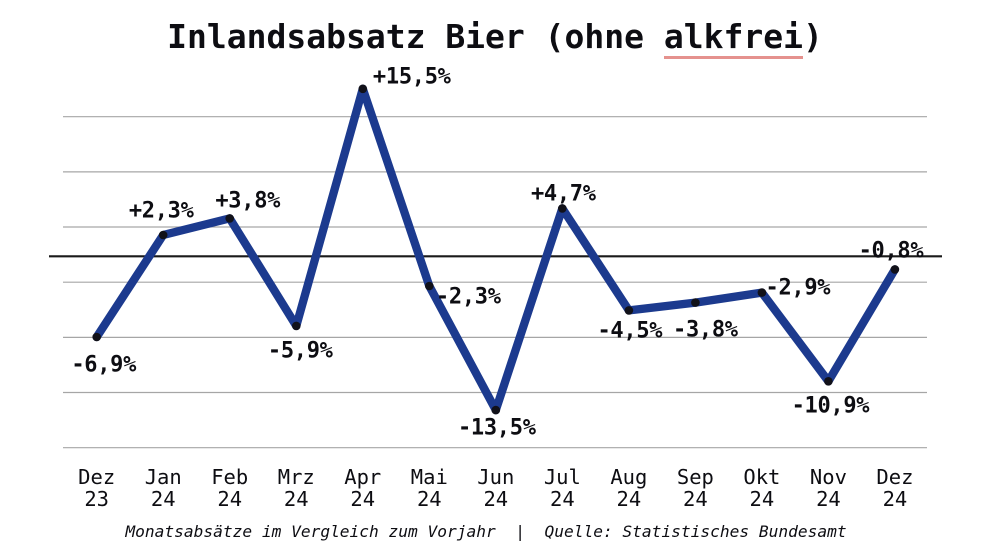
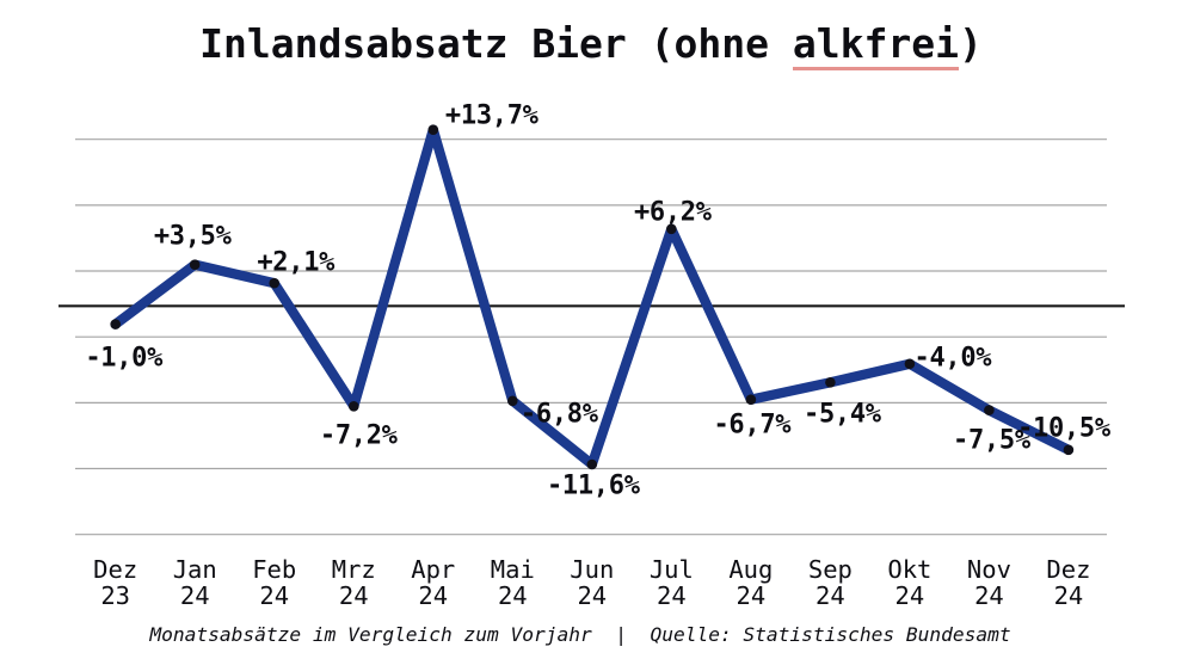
Dez 23: -6,9% -> -1,0%
Jan 24: +2,3% -> +3,5%
Feb 24: +3,8% -> +2,1%
Mrz 24: -5,9% -> -7,2%
Apr 24: +15,5% -> +13,7%
Mai 24: -2,3% -> -6,8%
Jun 24: -13,5% -> -11,6%
Jul 24: +4,7% -> +6,2%
Aug 24: -4,5% -> -6,7%
Sep 24: -3,8% -> -5,4%
Okt 24: -2,9% -> -4,0%
Nov 24: -10,9% -> -7,5%
Dez 24: -0,8% -> -10,5%
